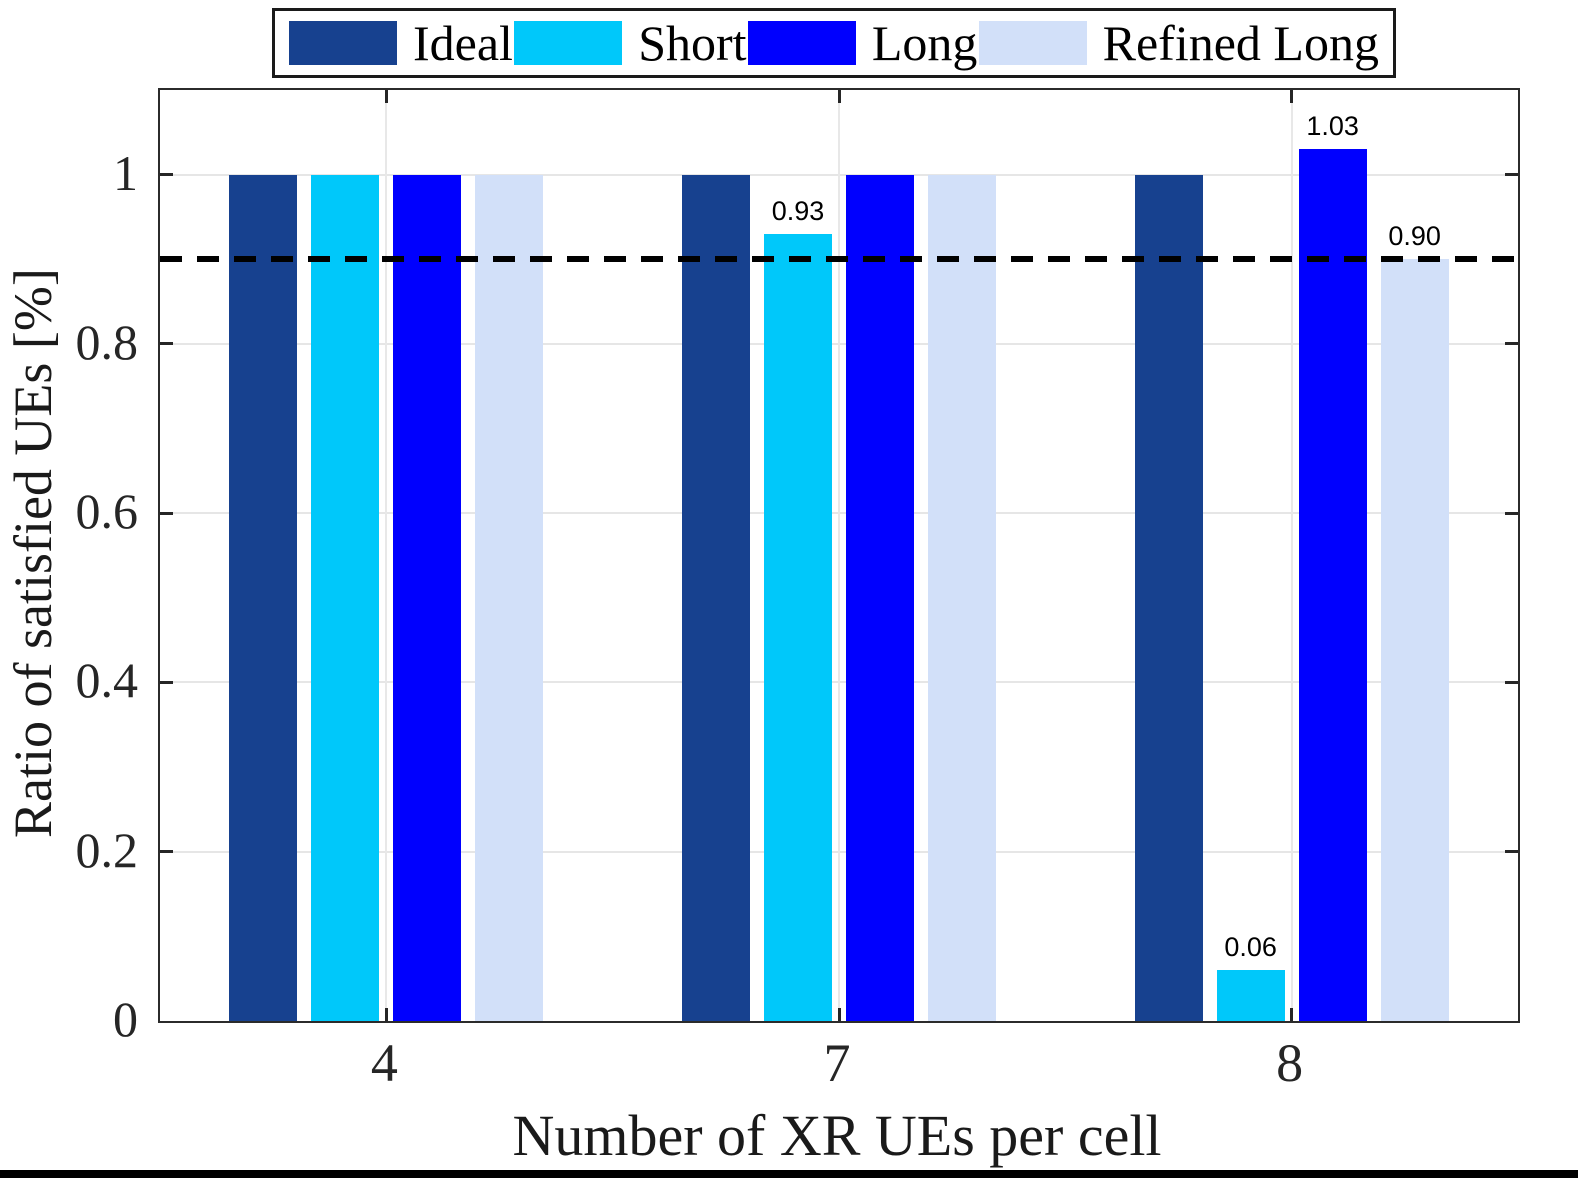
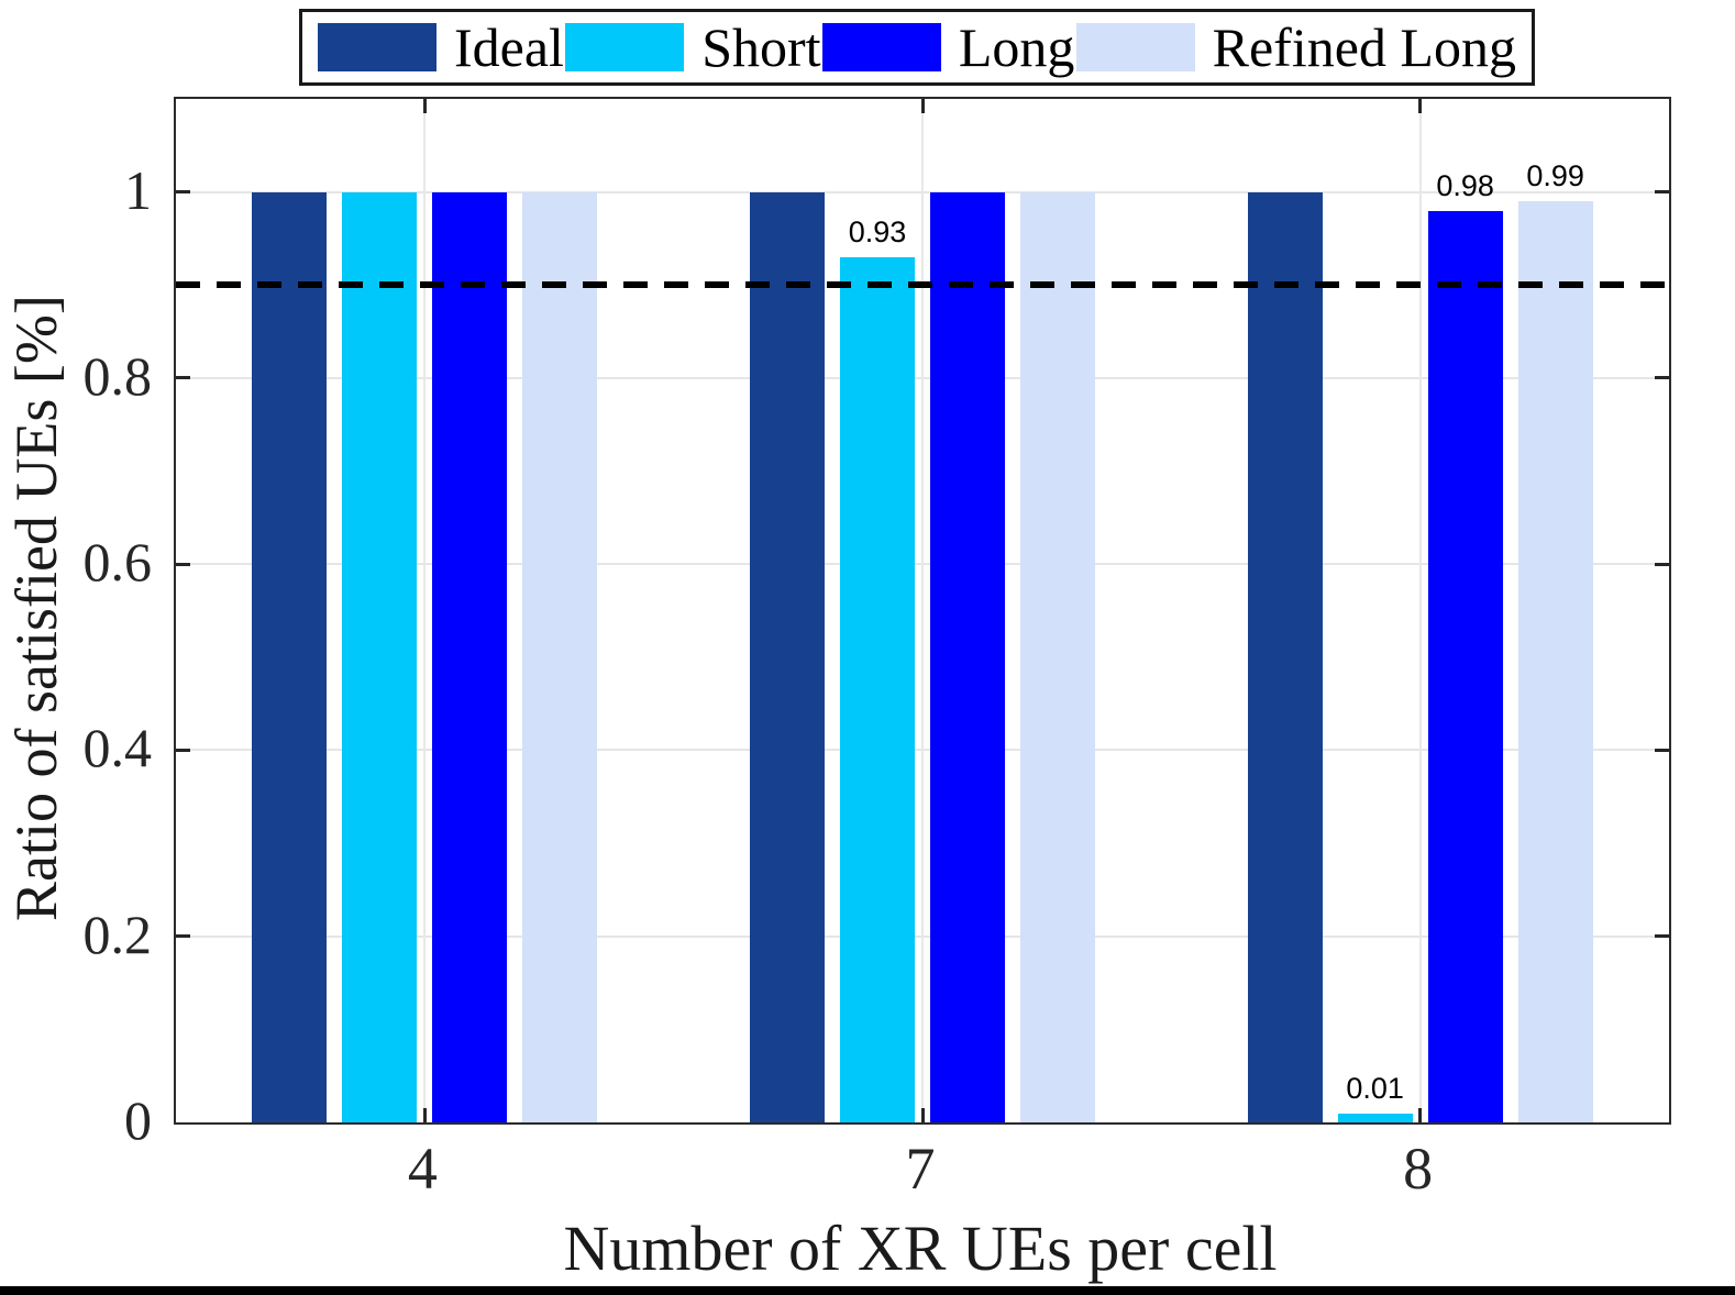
Short/8: 0.06 -> 0.01
Long/8: 1.03 -> 0.98
Refined Long/8: 0.90 -> 0.99
